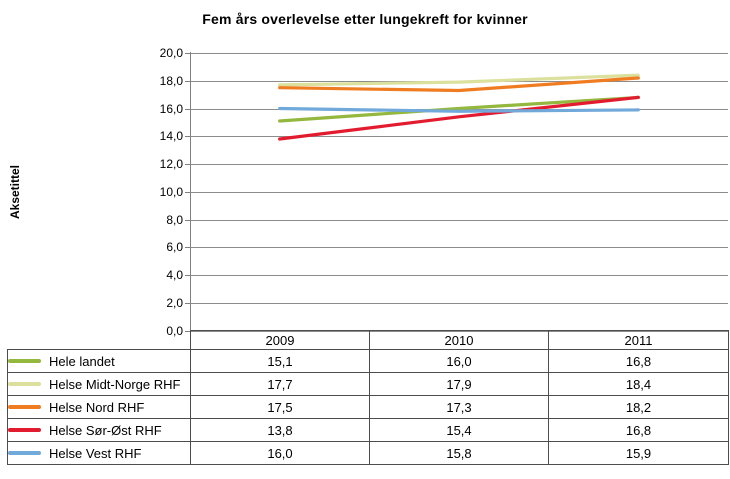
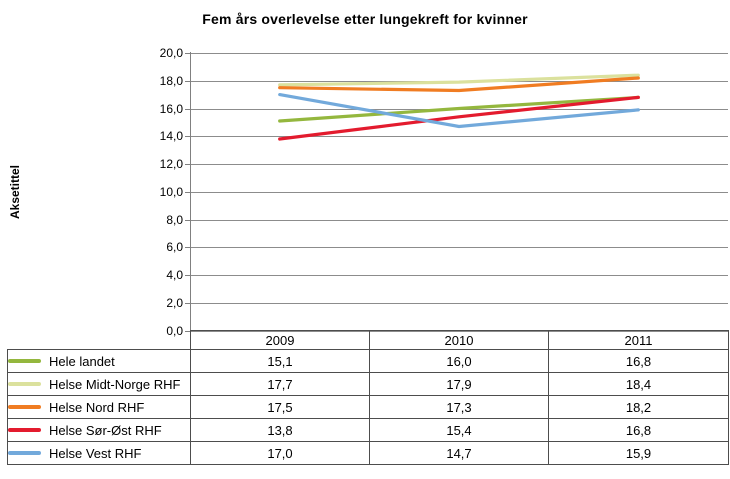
Helse Vest RHF/2009: 16,0 -> 17,0
Helse Vest RHF/2010: 15,8 -> 14,7
